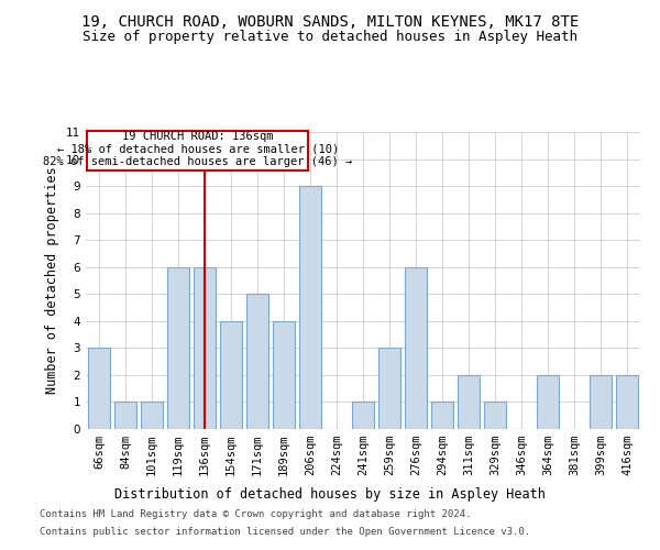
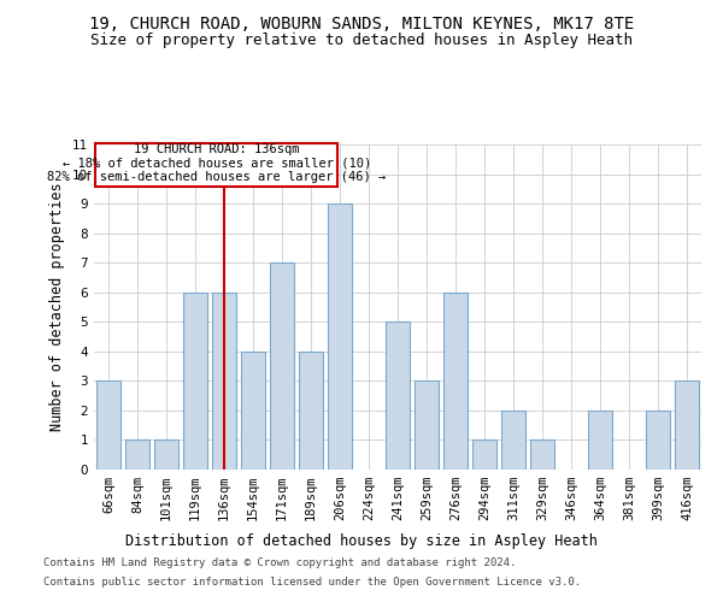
171sqm: 5 -> 7
241sqm: 1 -> 5
416sqm: 2 -> 3
